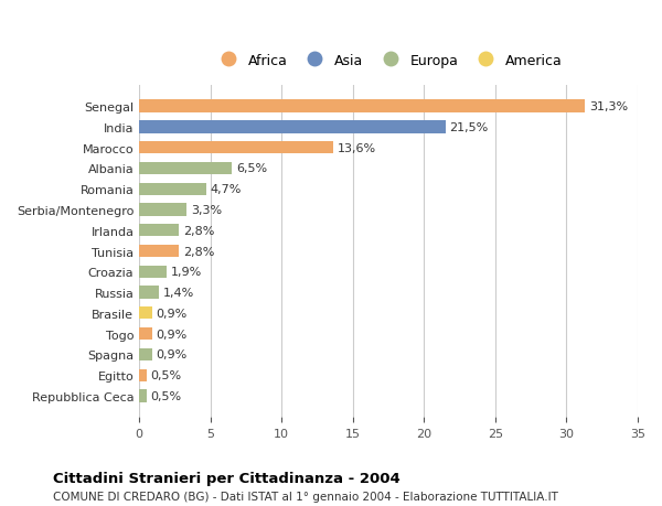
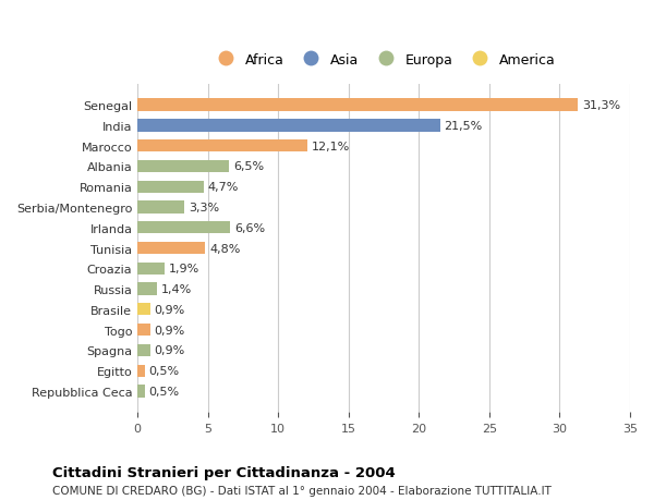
Marocco: 13,6% -> 12,1%
Irlanda: 2,8% -> 6,6%
Tunisia: 2,8% -> 4,8%
